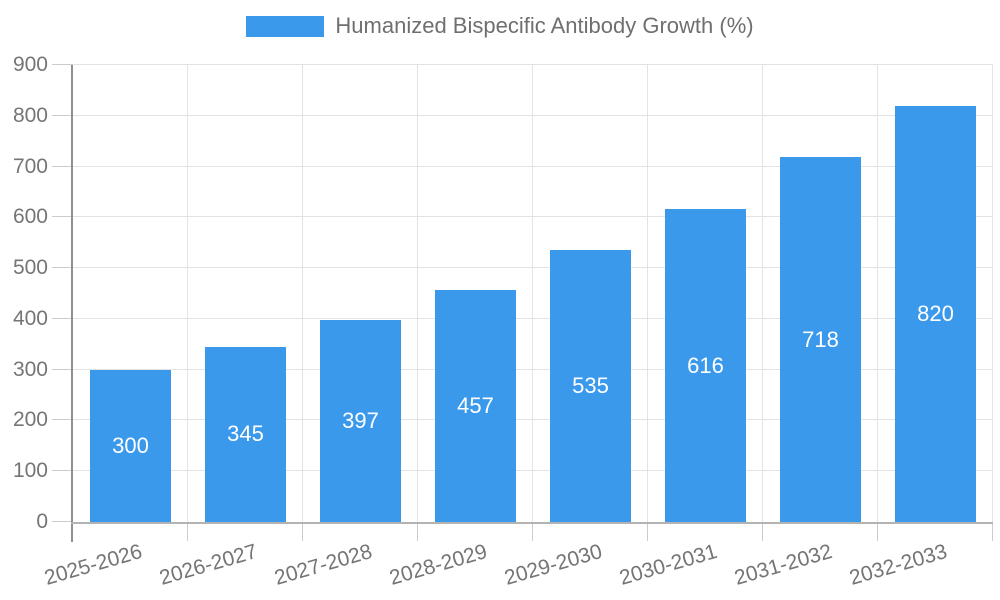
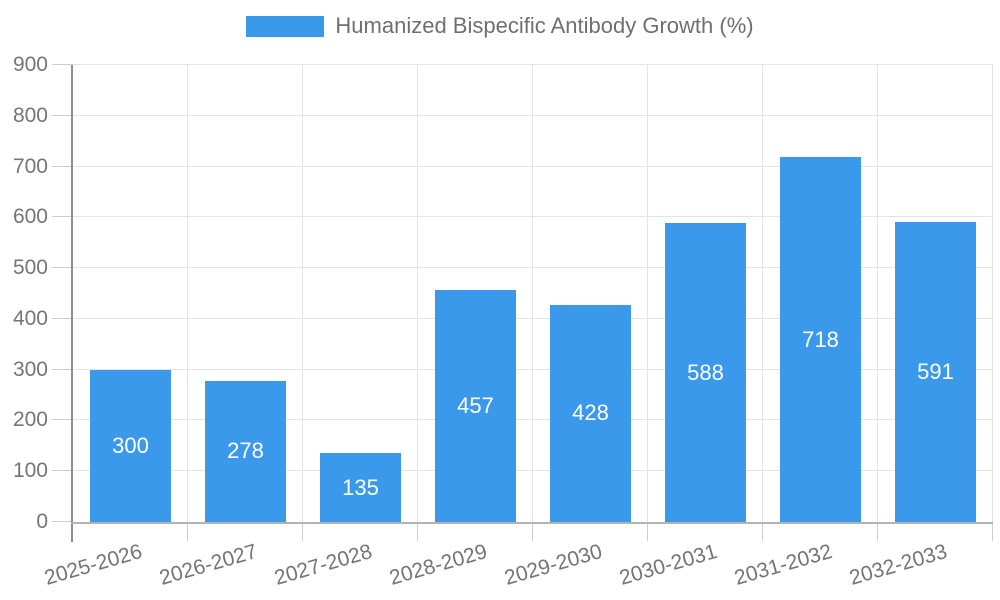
2026-2027: 345 -> 278
2027-2028: 397 -> 135
2029-2030: 535 -> 428
2030-2031: 616 -> 588
2032-2033: 820 -> 591
